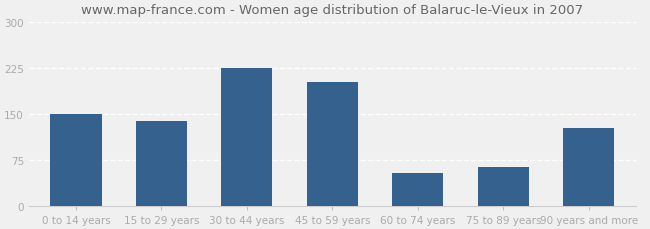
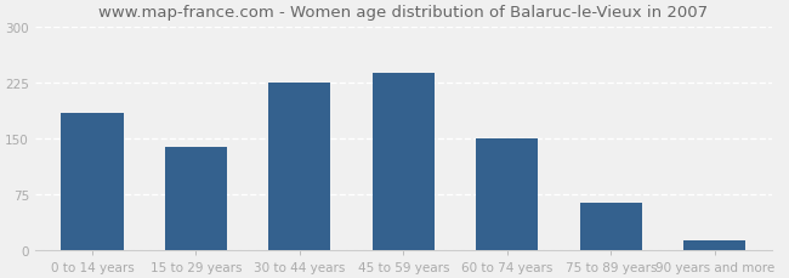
0 to 14 years: 150 -> 183
45 to 59 years: 202 -> 238
60 to 74 years: 54 -> 150
90 years and more: 126 -> 13
